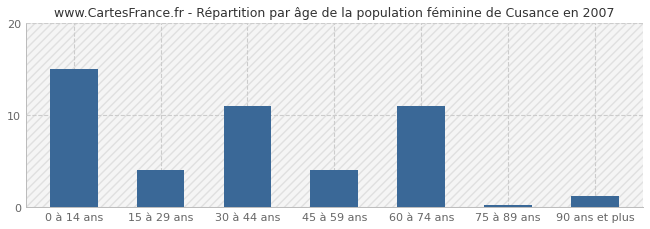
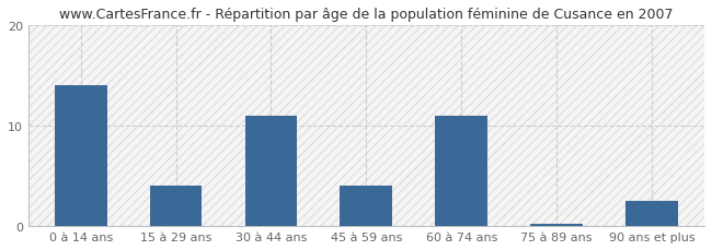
0 à 14 ans: 15.0 -> 14.0
90 ans et plus: 1.2 -> 2.5
